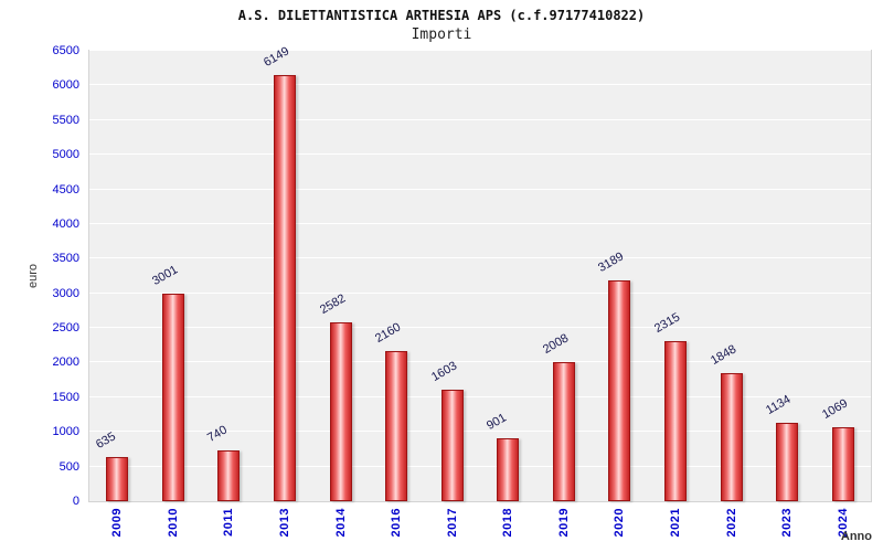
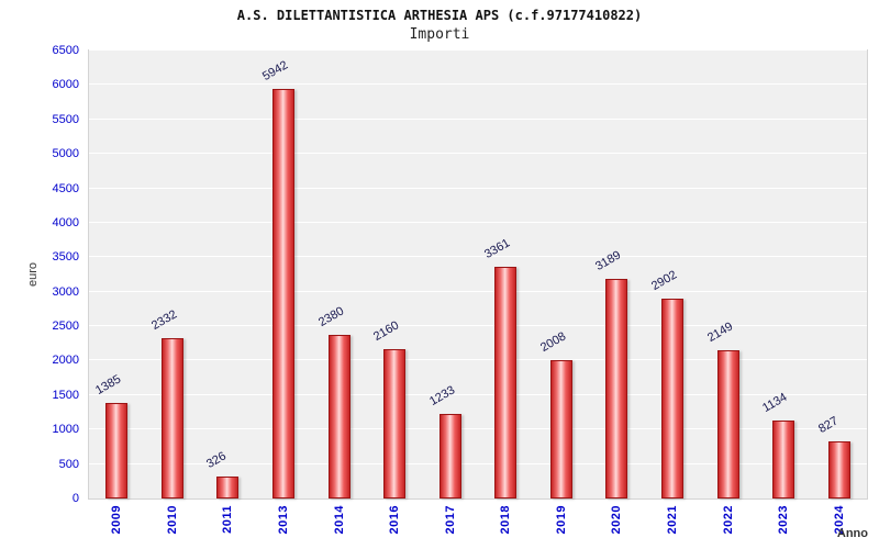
2009: 635 -> 1385
2010: 3001 -> 2332
2011: 740 -> 326
2013: 6149 -> 5942
2014: 2582 -> 2380
2017: 1603 -> 1233
2018: 901 -> 3361
2021: 2315 -> 2902
2022: 1848 -> 2149
2024: 1069 -> 827
